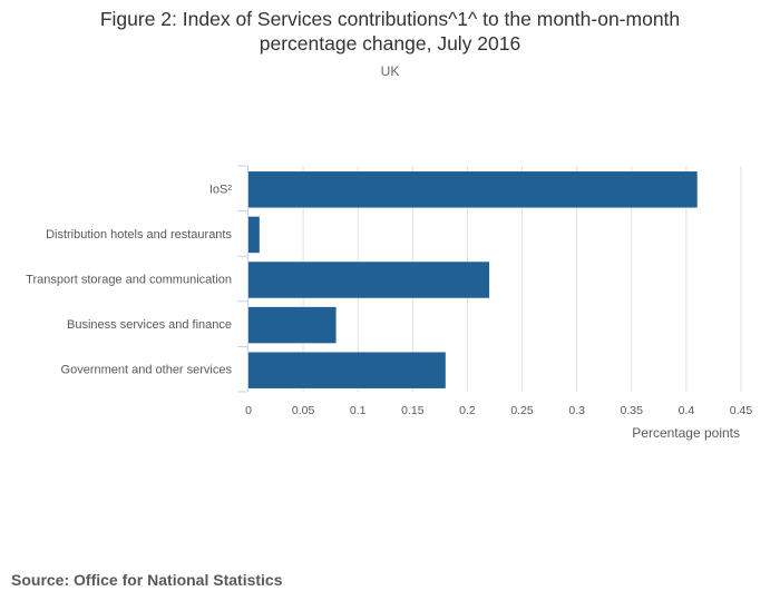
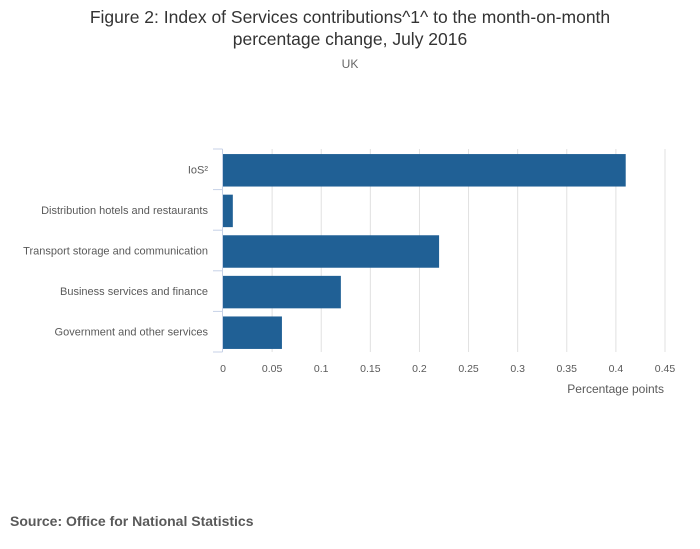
Business services and finance: 0.08 -> 0.12
Government and other services: 0.18 -> 0.06
